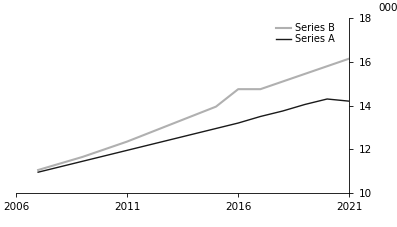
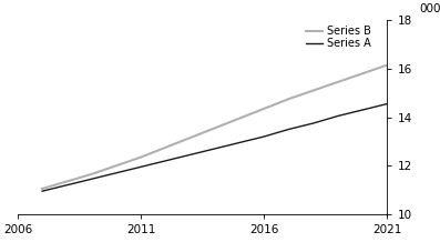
Series B/2016: 14.75 -> 14.35
Series A/2021: 14.20 -> 14.55
